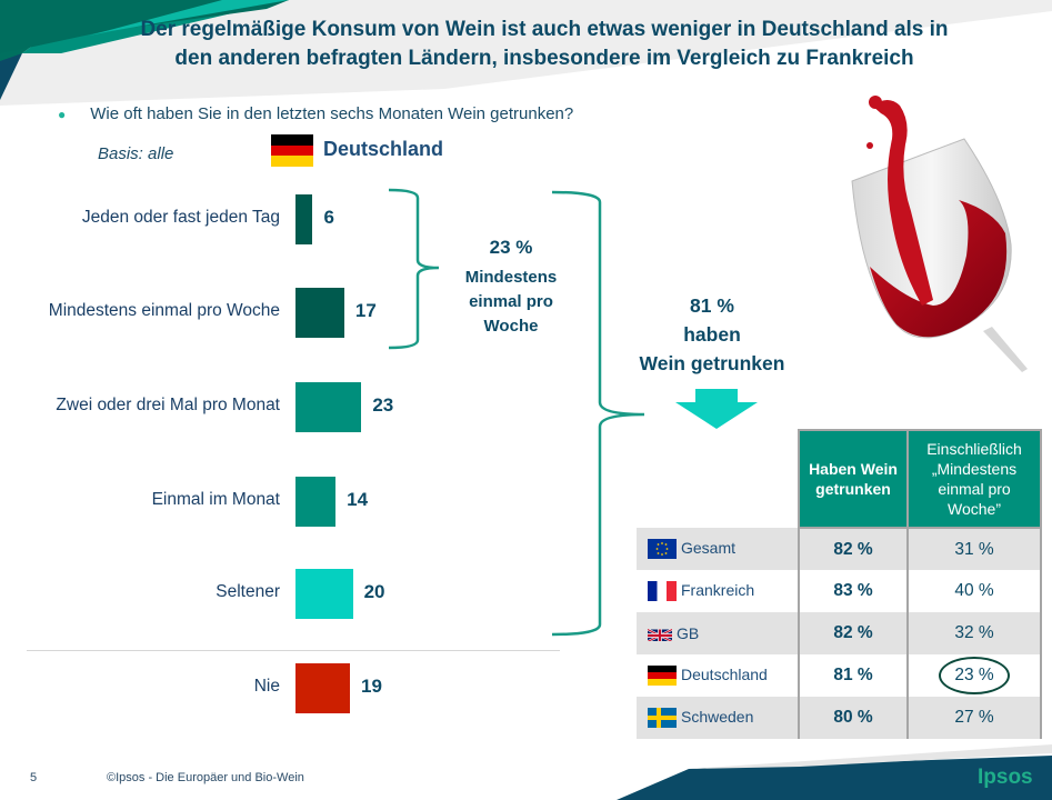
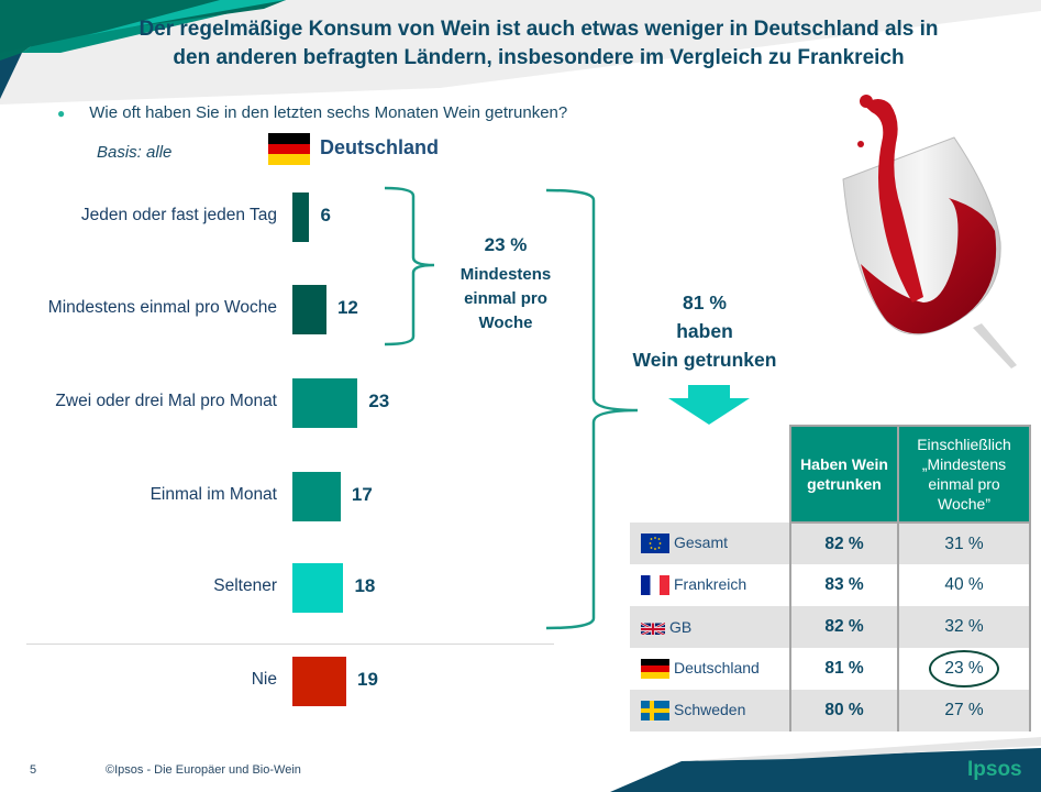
Mindestens einmal pro Woche: 17 -> 12
Einmal im Monat: 14 -> 17
Seltener: 20 -> 18
